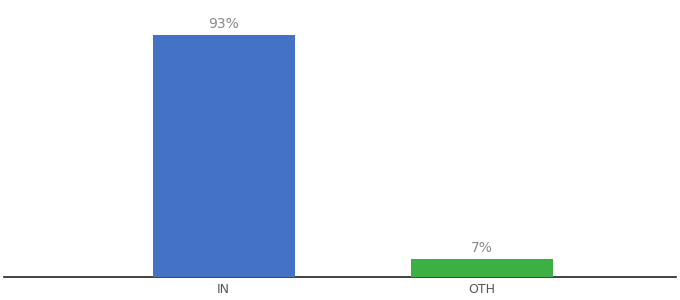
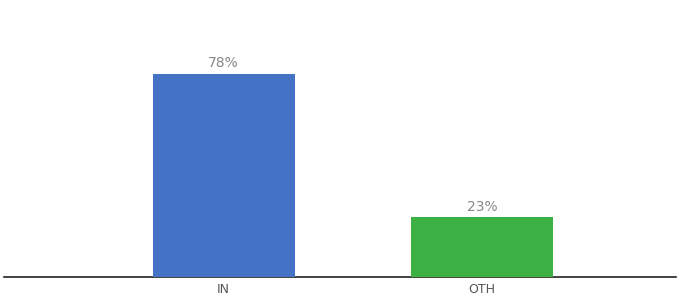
IN: 93% -> 78%
OTH: 7% -> 23%
